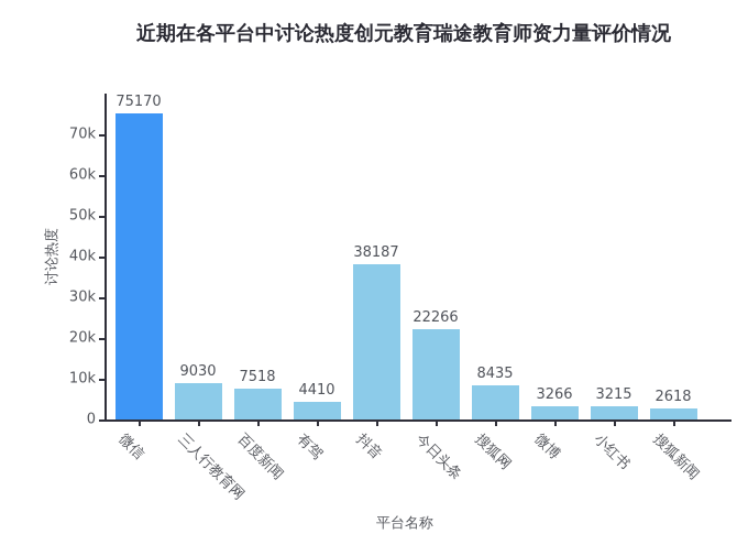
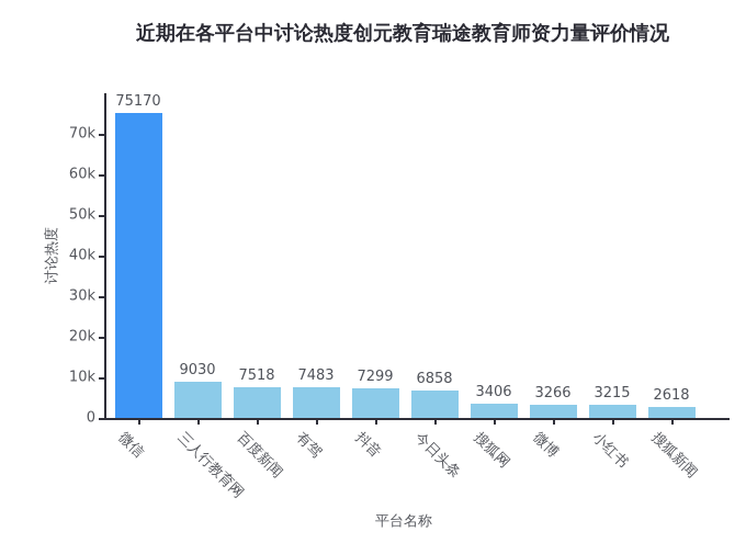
有驾: 4410 -> 7483
抖音: 38187 -> 7299
今日头条: 22266 -> 6858
搜狐网: 8435 -> 3406
